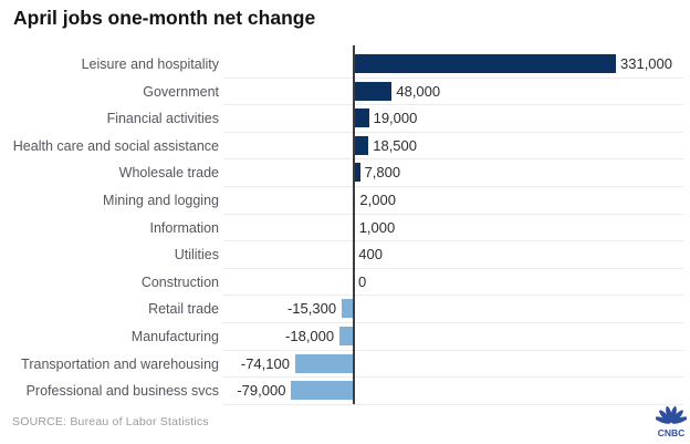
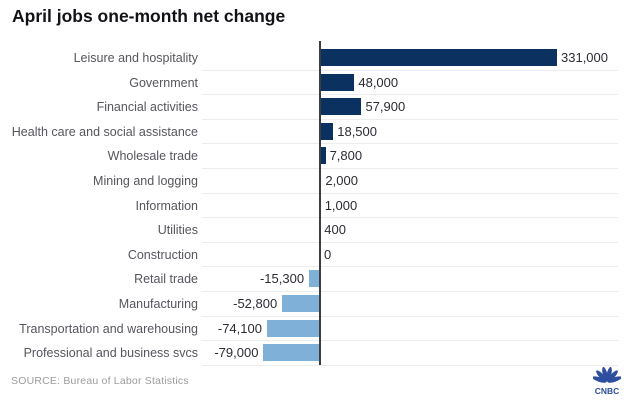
Financial activities: 19,000 -> 57,900
Manufacturing: -18,000 -> -52,800
